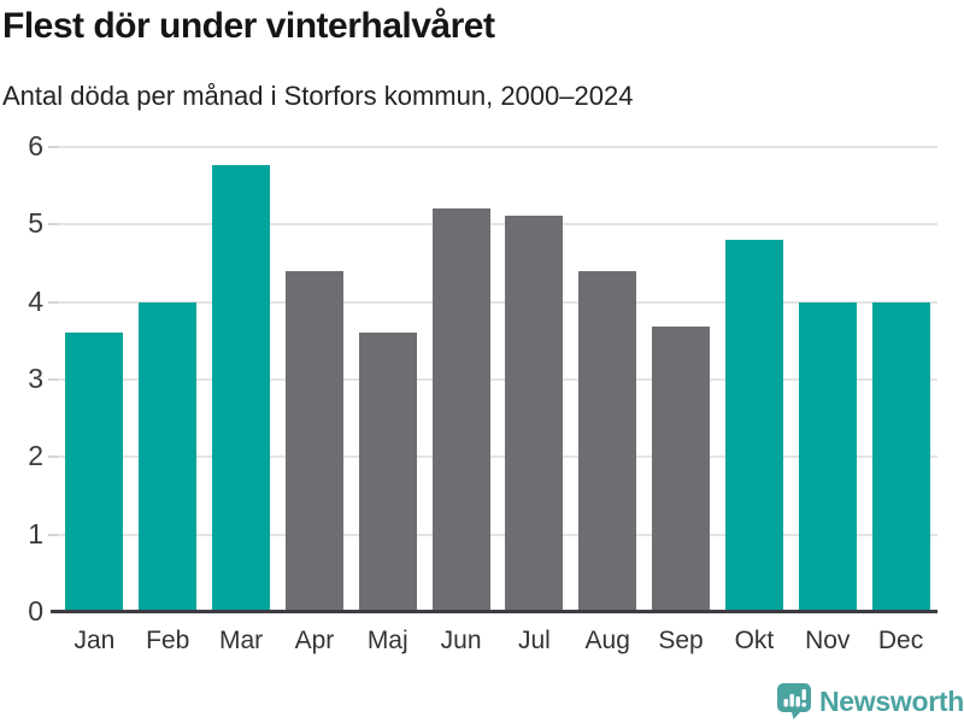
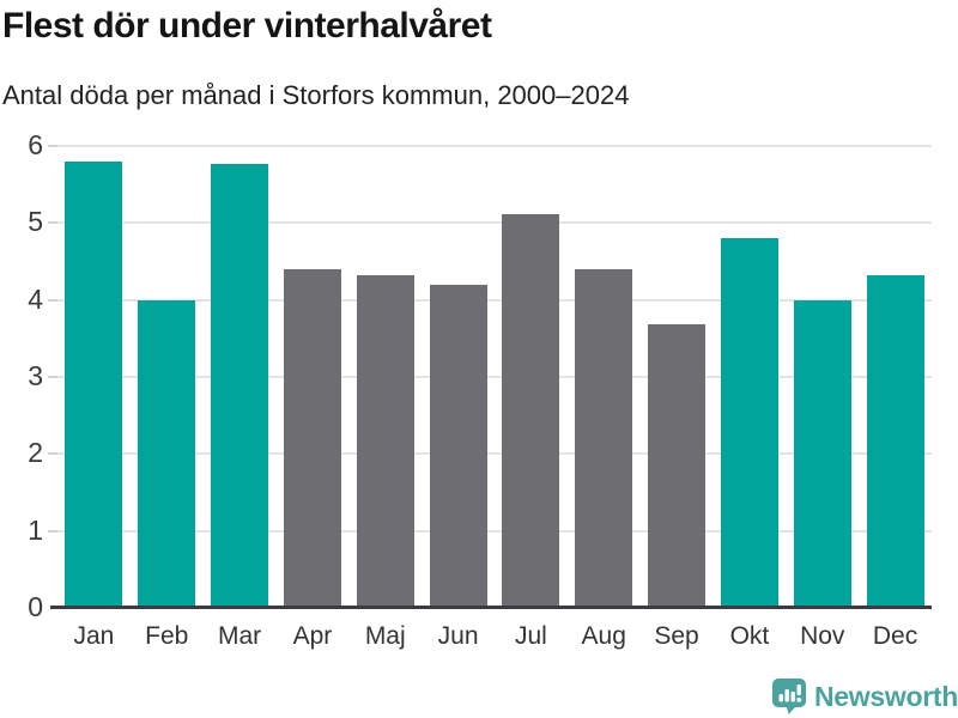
Jan: 3.6 -> 5.8
Maj: 3.6 -> 4.3
Jun: 5.2 -> 4.2
Dec: 4.0 -> 4.3
